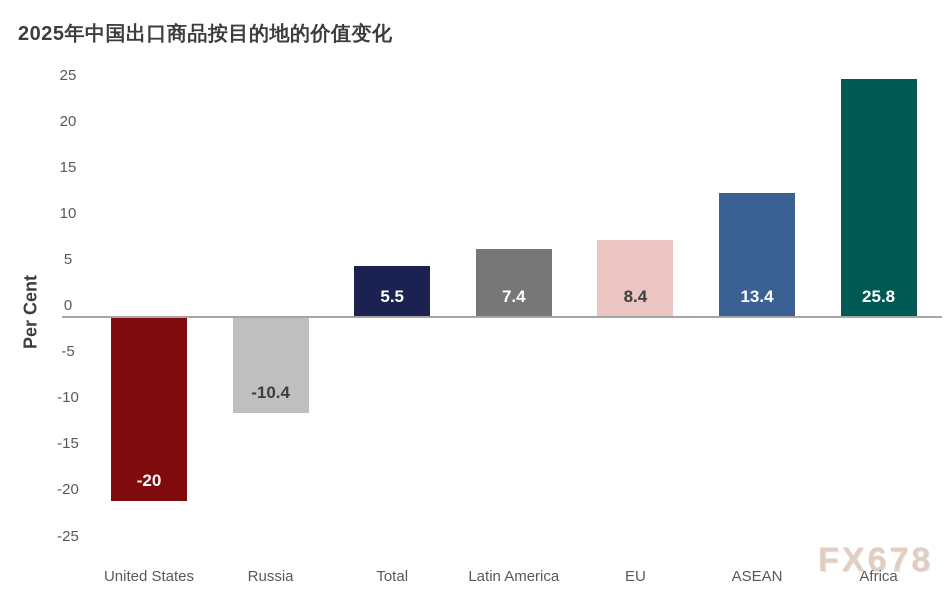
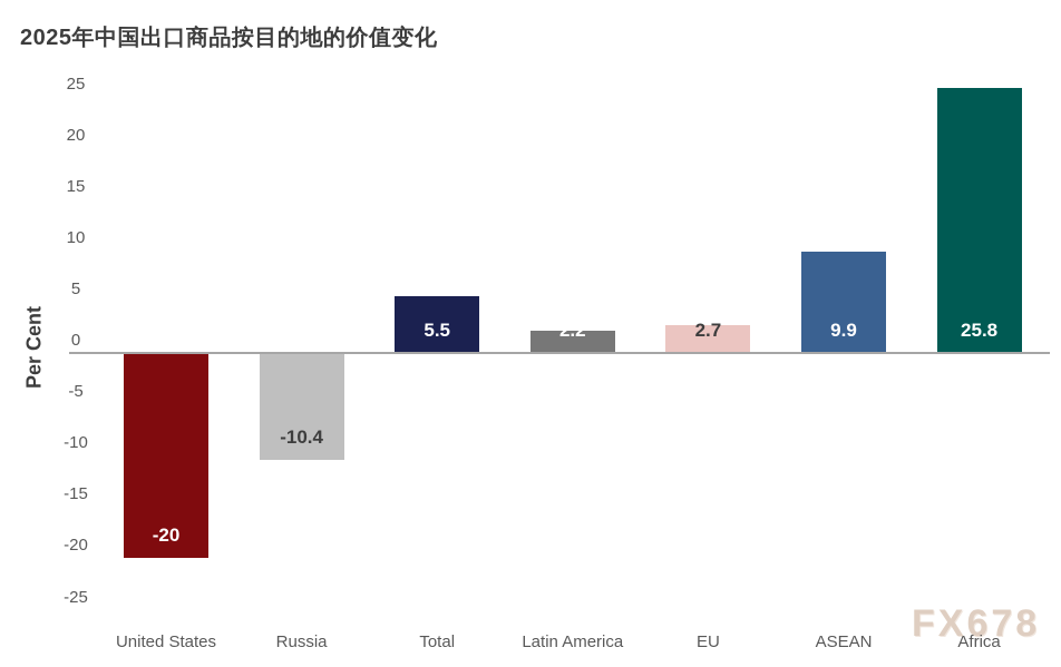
Latin America: 7.4 -> 2.2
EU: 8.4 -> 2.7
ASEAN: 13.4 -> 9.9
